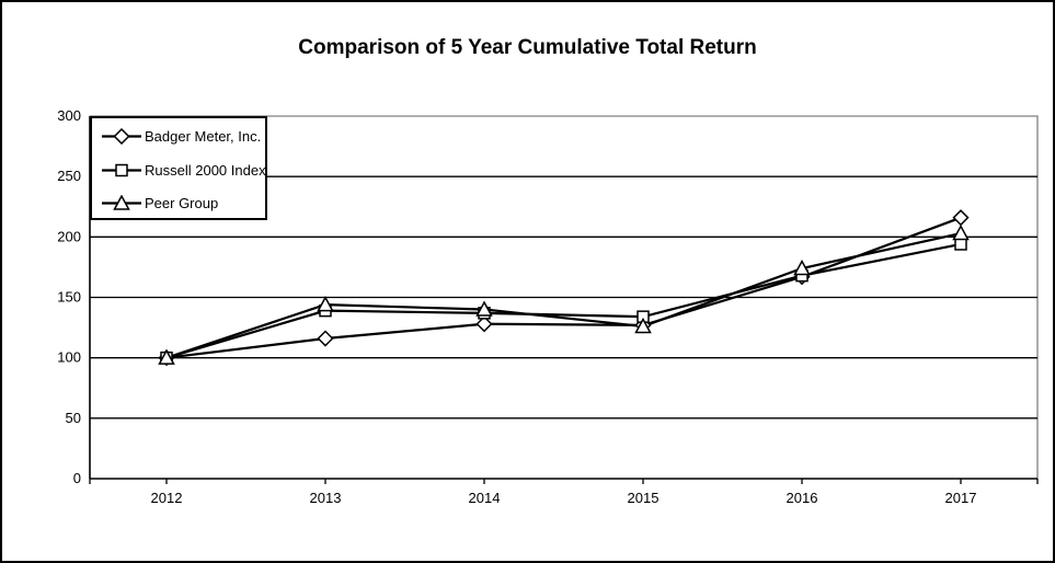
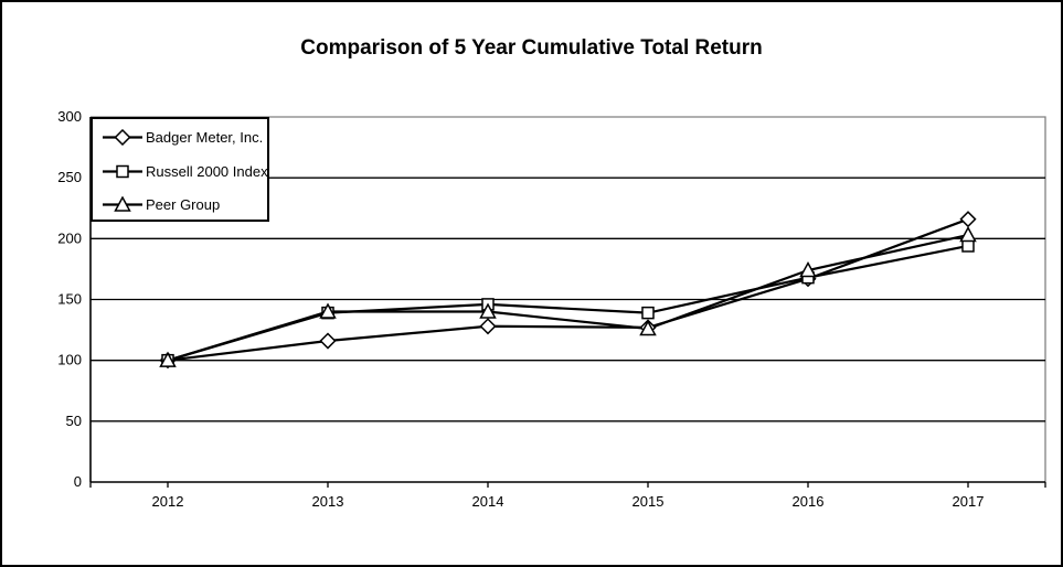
Peer Group/2013: 144 -> 140
Russell 2000 Index/2014: 137 -> 146
Russell 2000 Index/2015: 134 -> 139
